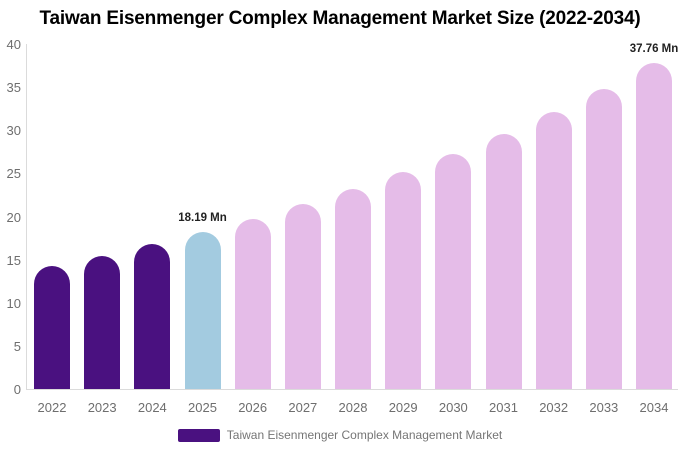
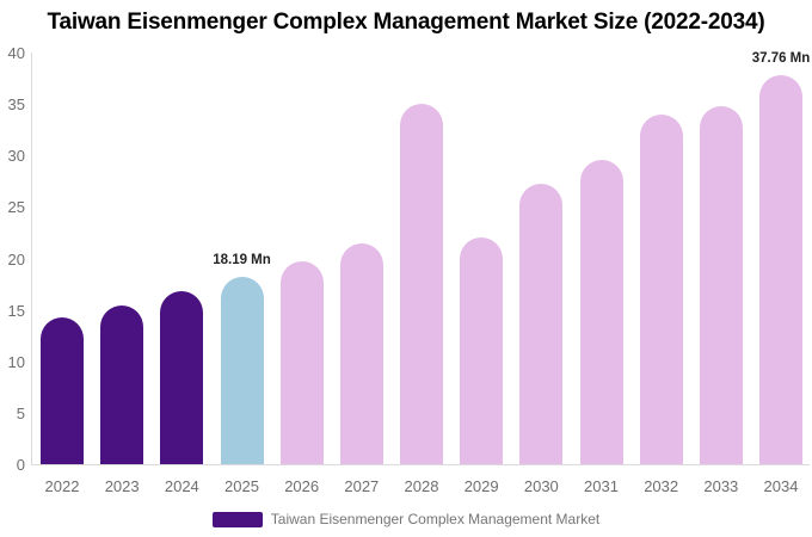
2028: 23 -> 35
2029: 25 -> 22
2032: 32 -> 34
